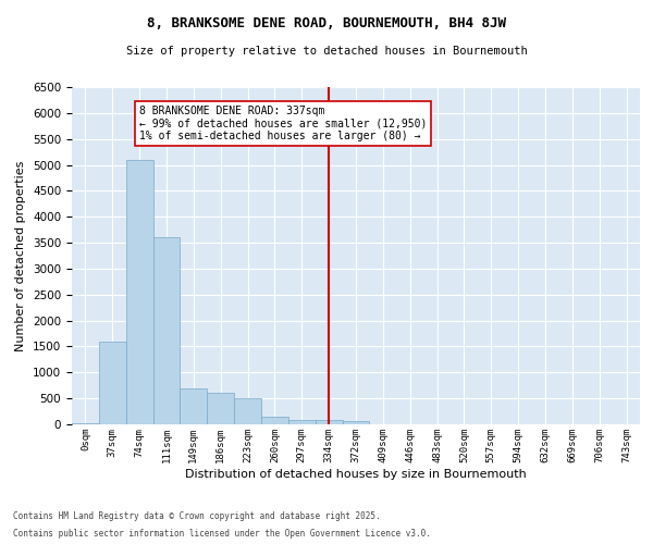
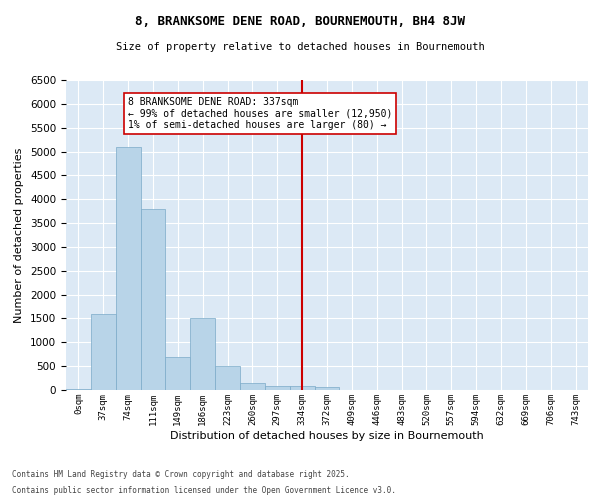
111sqm: 3600 -> 3800
186sqm: 600 -> 1500
